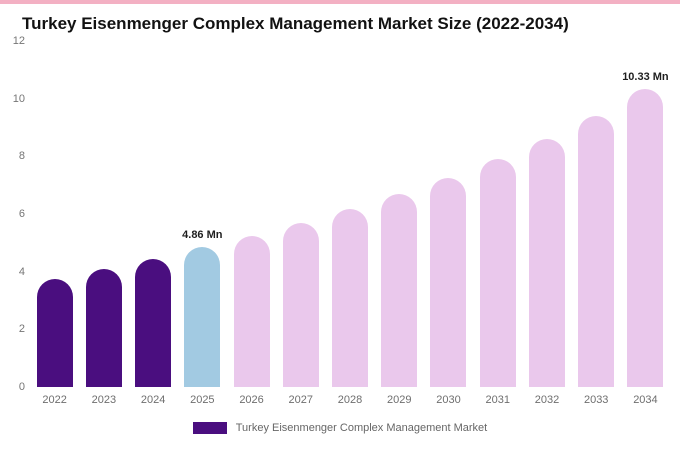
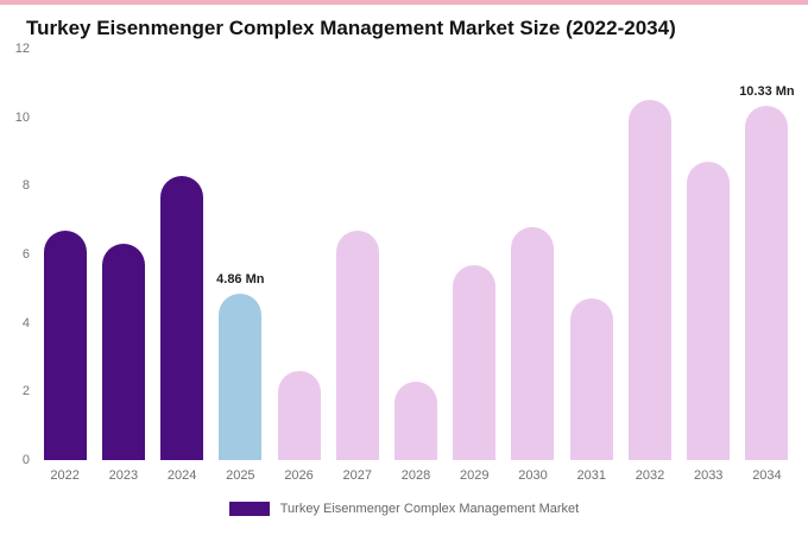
2022: 3.8 -> 6.7
2023: 4.1 -> 6.3
2024: 4.4 -> 8.3
2026: 5.2 -> 2.6
2027: 5.7 -> 6.7
2028: 6.2 -> 2.3
2029: 6.7 -> 5.7
2030: 7.3 -> 6.8
2031: 7.9 -> 4.7
2032: 8.6 -> 10.5
2033: 9.4 -> 8.7
